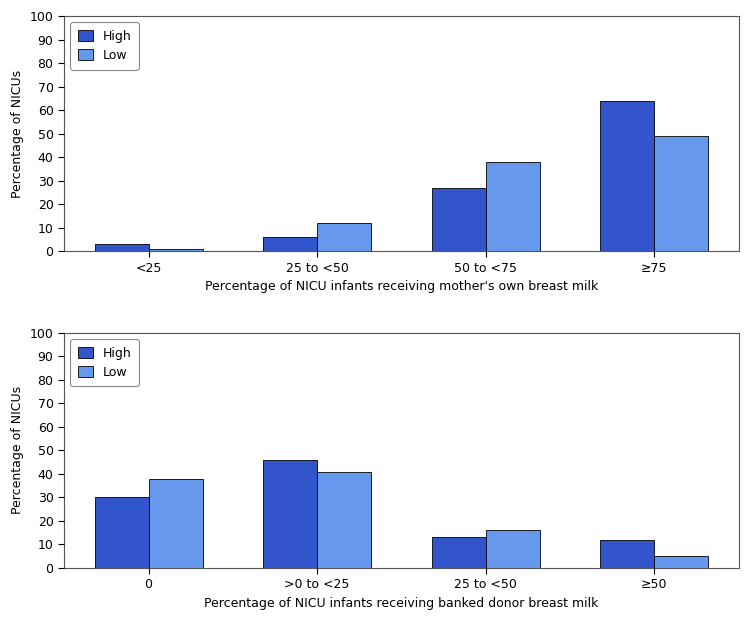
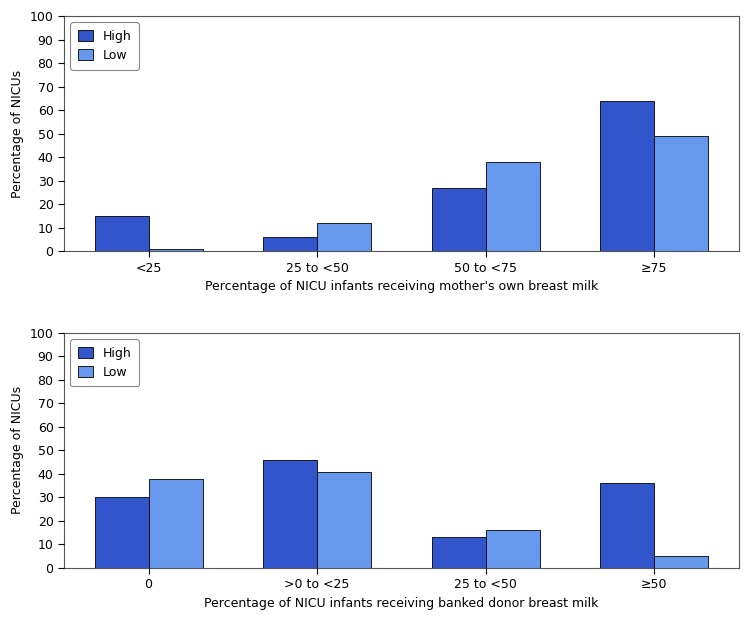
High/<25: 3 -> 15
High/≥50: 12 -> 36
